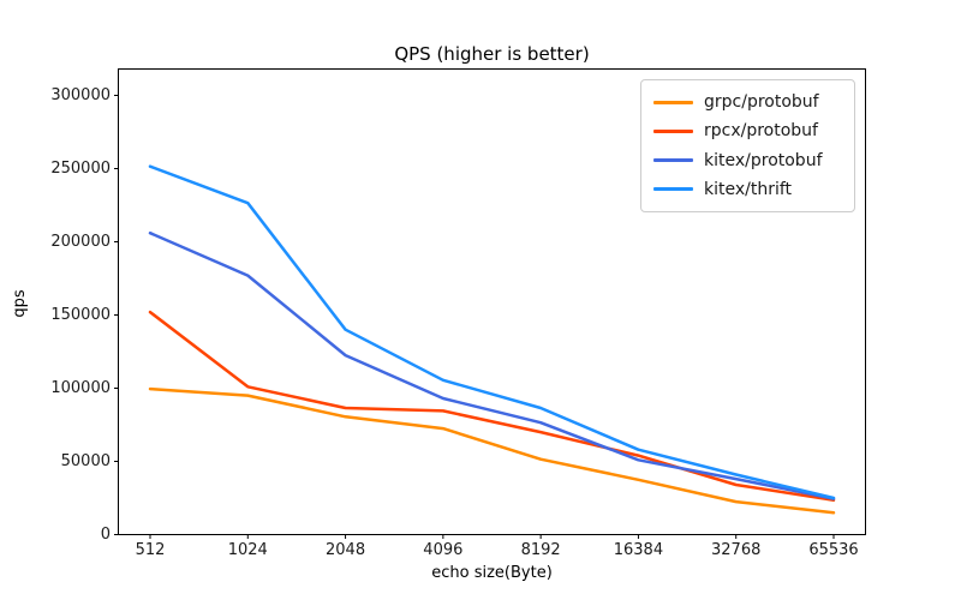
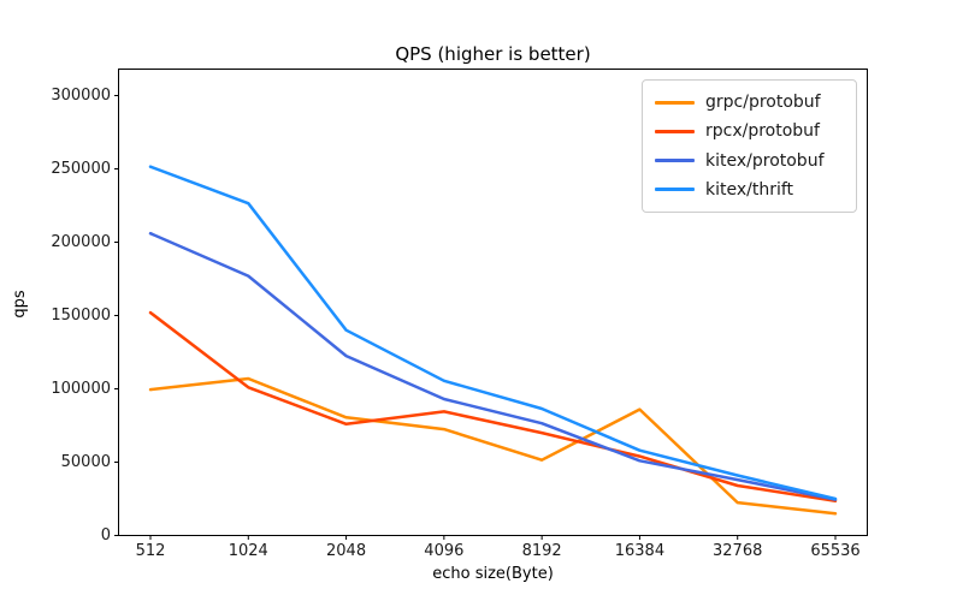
grpc/protobuf/1024: 95000 -> 107000
rpcx/protobuf/2048: 86000 -> 76000
grpc/protobuf/16384: 38000 -> 86000
